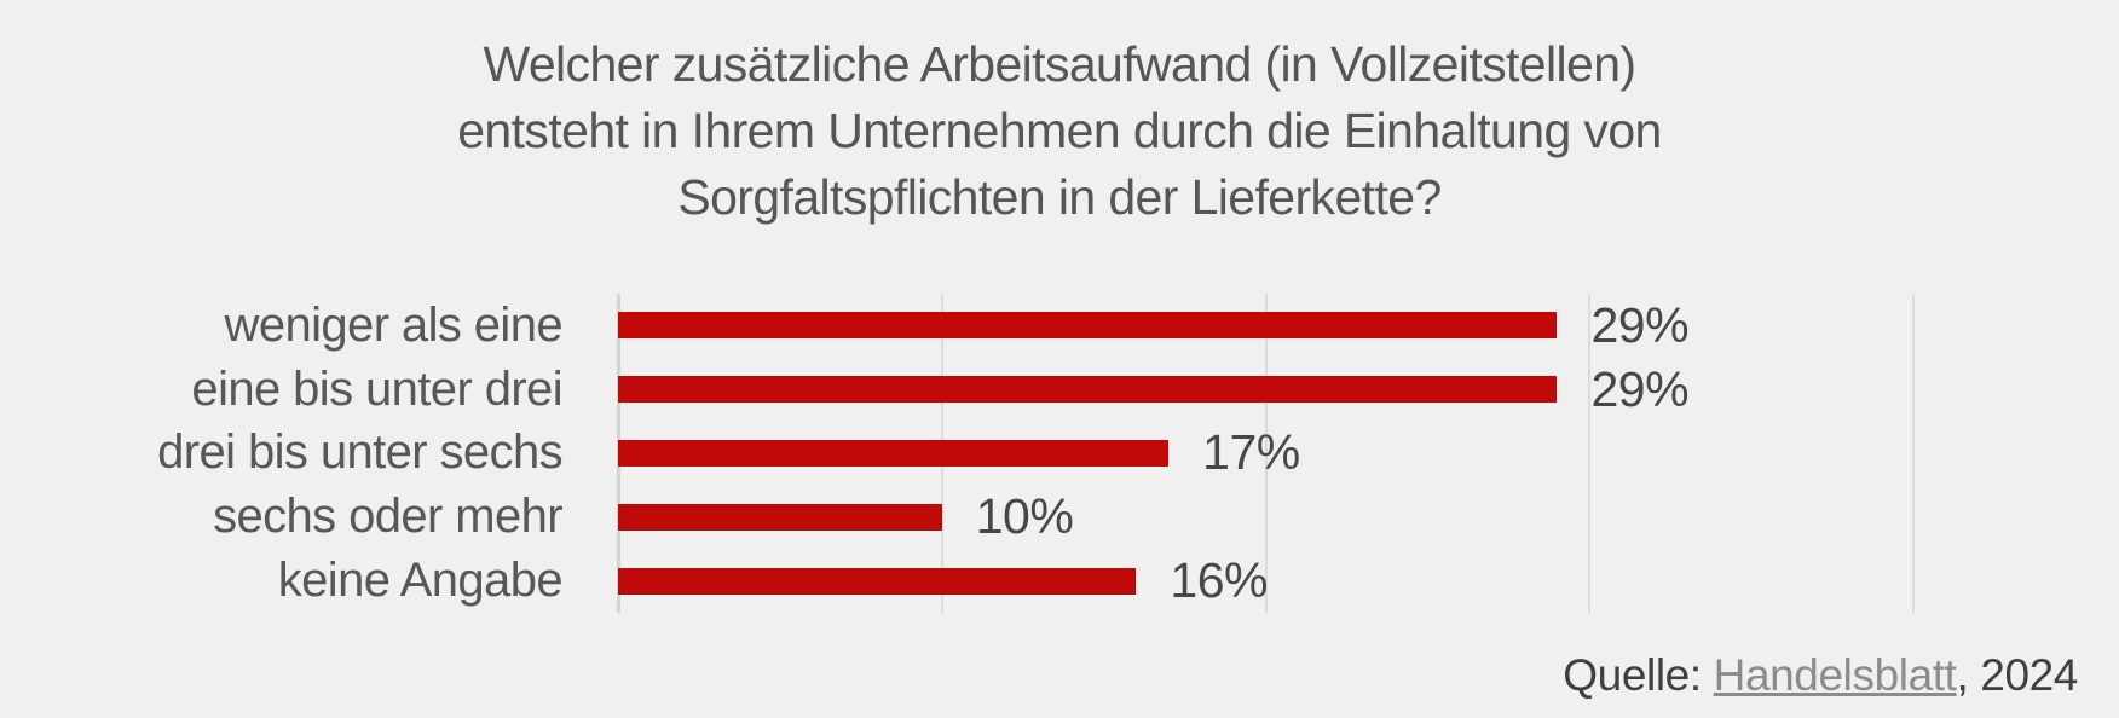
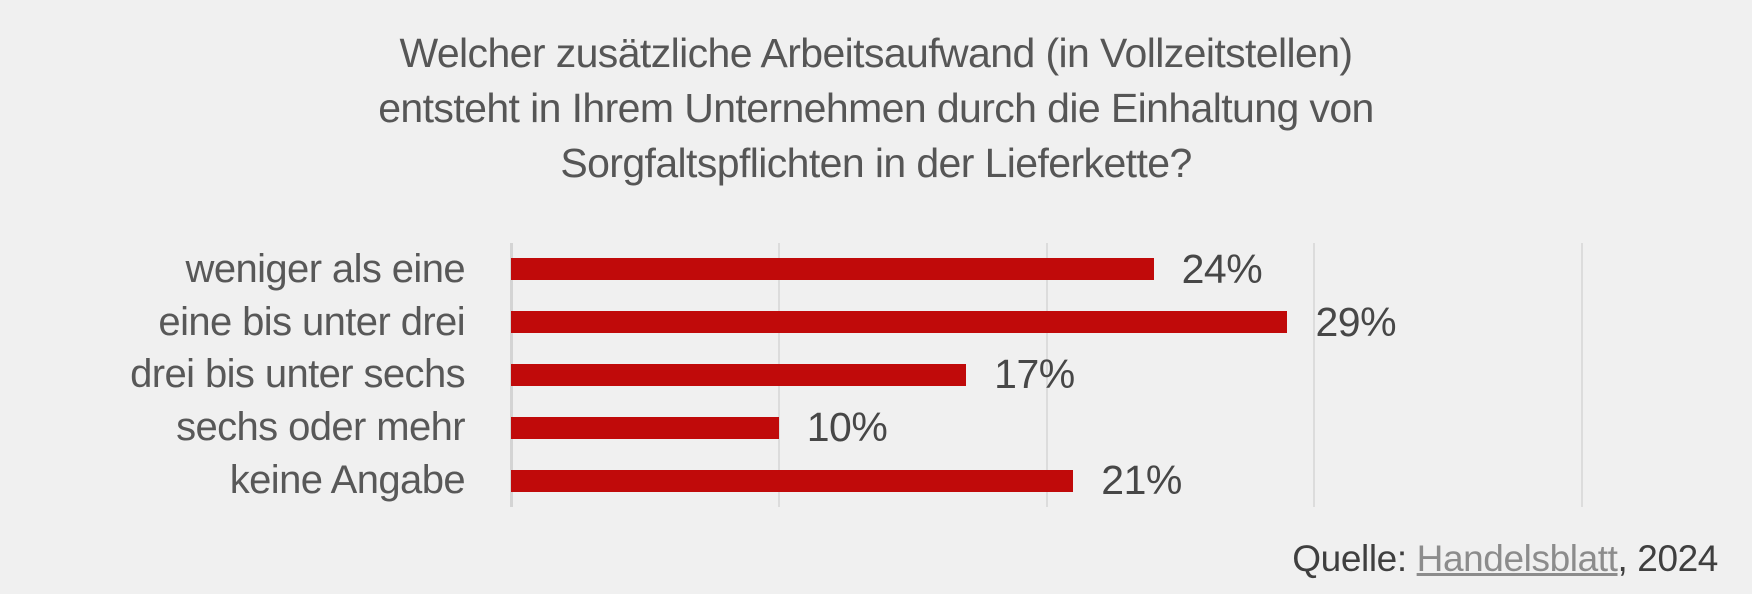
weniger als eine: 29% -> 24%
keine Angabe: 16% -> 21%
